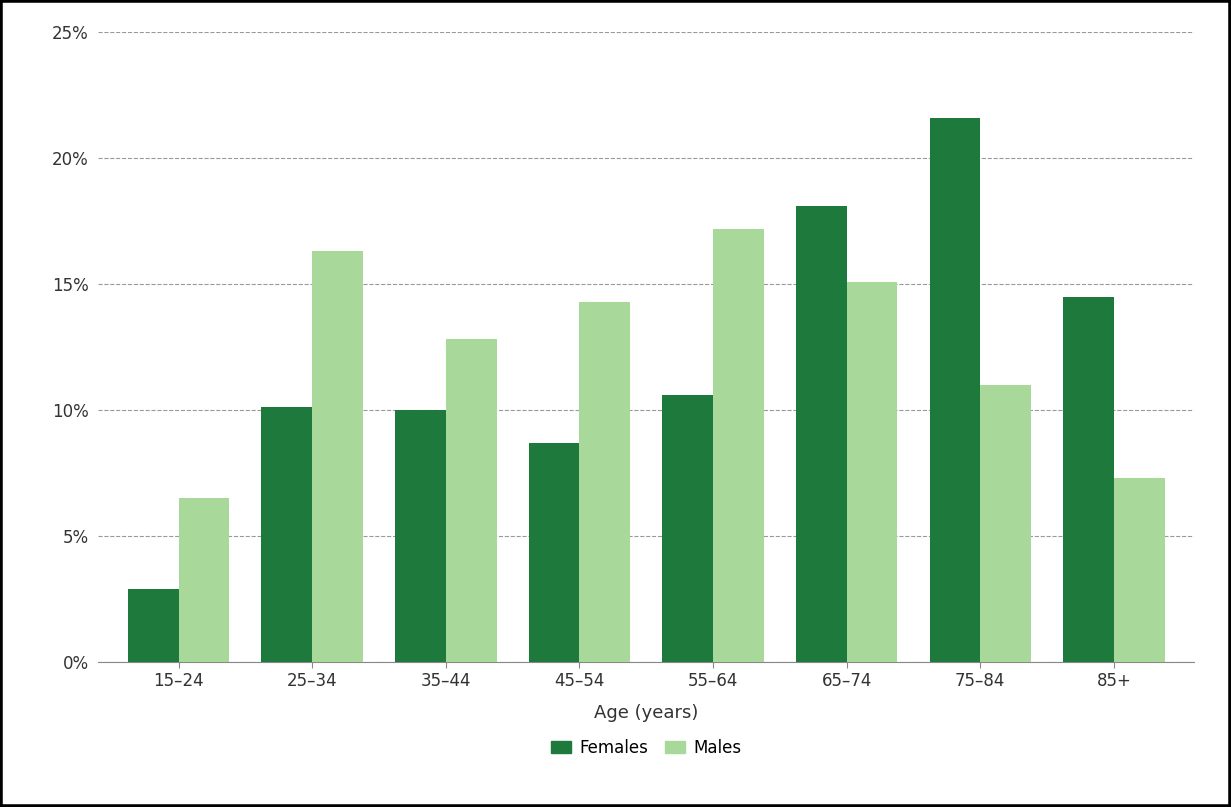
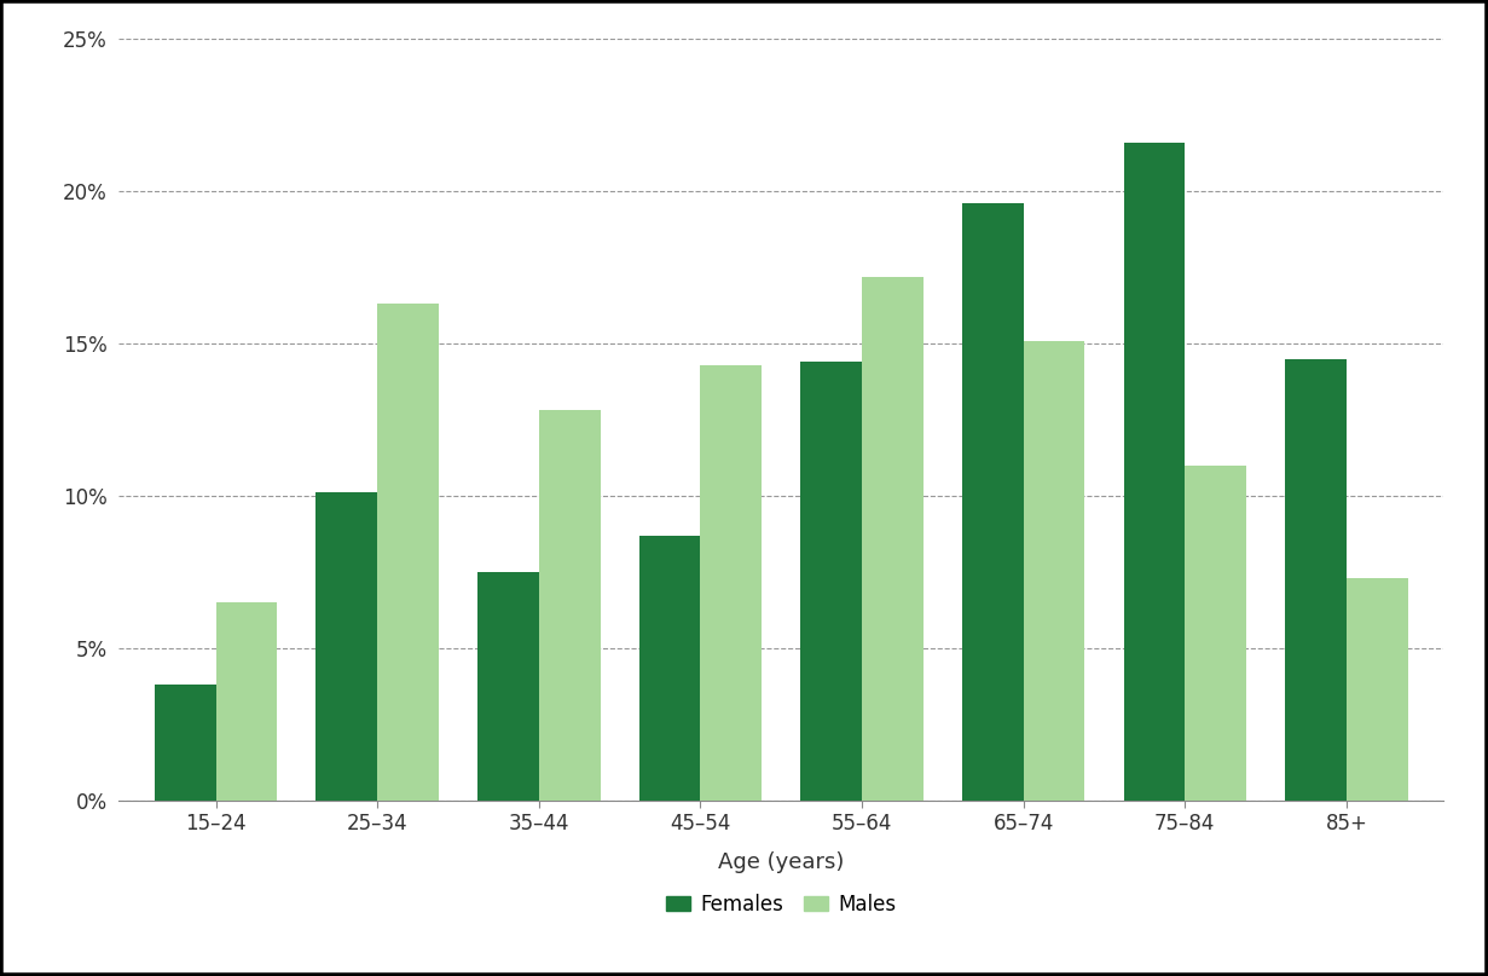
Females/15–24: 2.9% -> 3.8%
Females/35–44: 10.0% -> 7.5%
Females/55–64: 10.6% -> 14.4%
Females/65–74: 18.1% -> 19.6%
